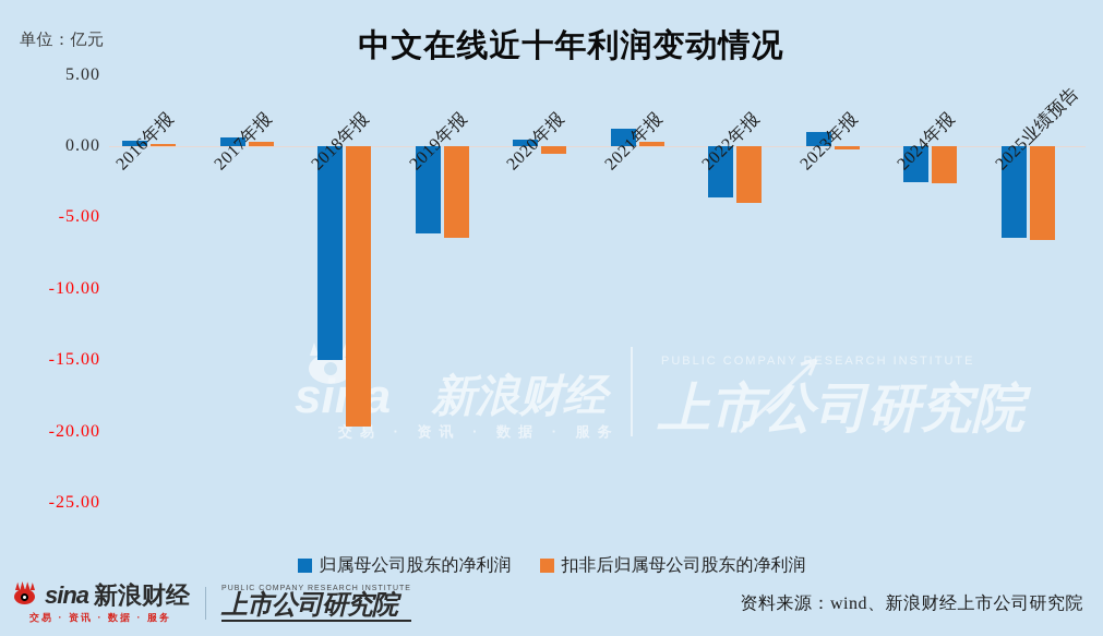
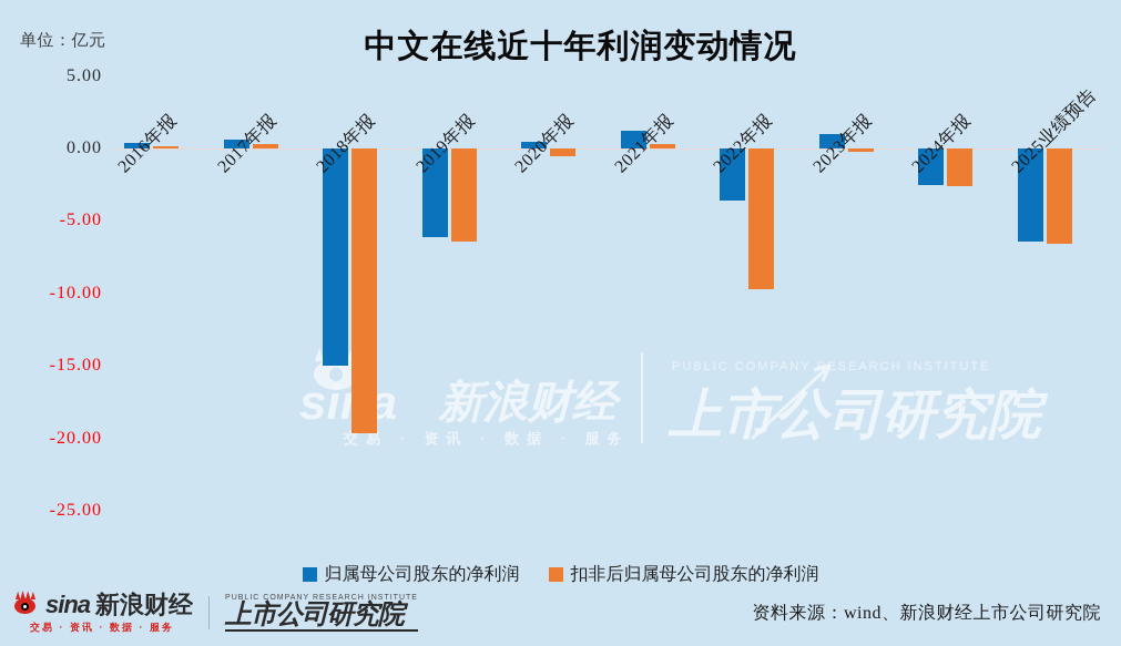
扣非后归属母公司股东的净利润/2022年报: -4.0 -> -9.7
